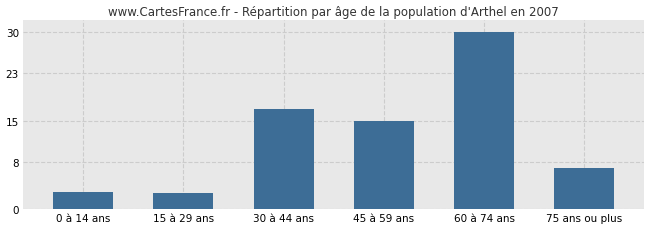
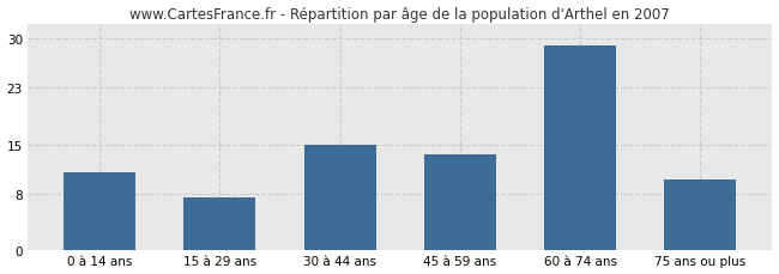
0 à 14 ans: 3.0 -> 11.0
15 à 29 ans: 2.8 -> 7.5
30 à 44 ans: 17.0 -> 15.0
45 à 59 ans: 15.0 -> 13.5
60 à 74 ans: 30.0 -> 29.0
75 ans ou plus: 7.0 -> 10.0
